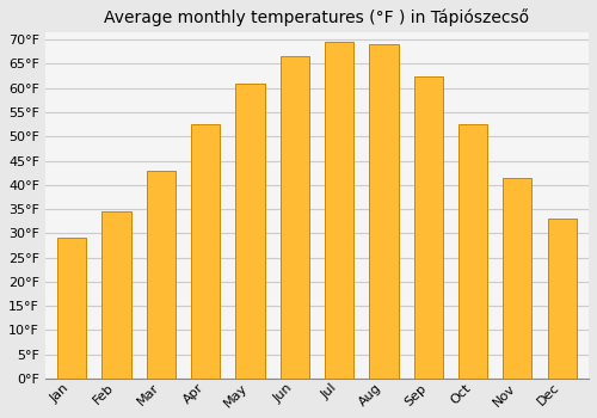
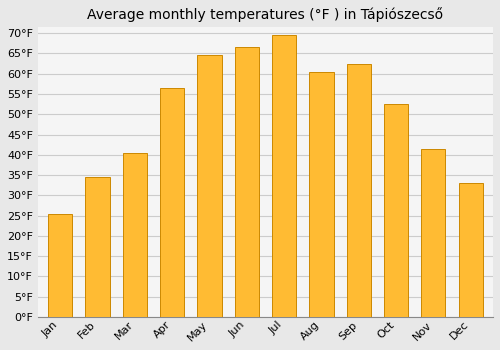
Jan: 29.0°F -> 25.5°F
Mar: 43.0°F -> 40.5°F
Apr: 52.5°F -> 56.5°F
May: 61.0°F -> 64.5°F
Aug: 69.0°F -> 60.5°F
